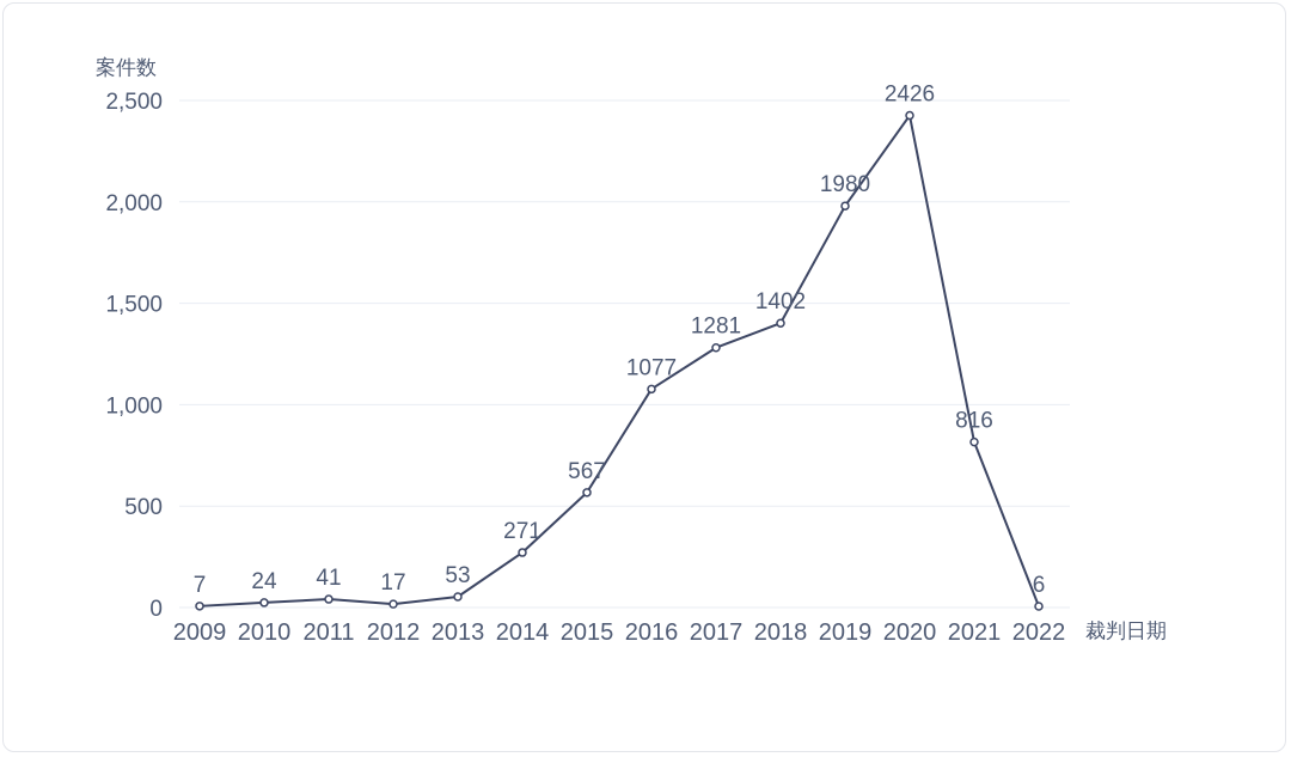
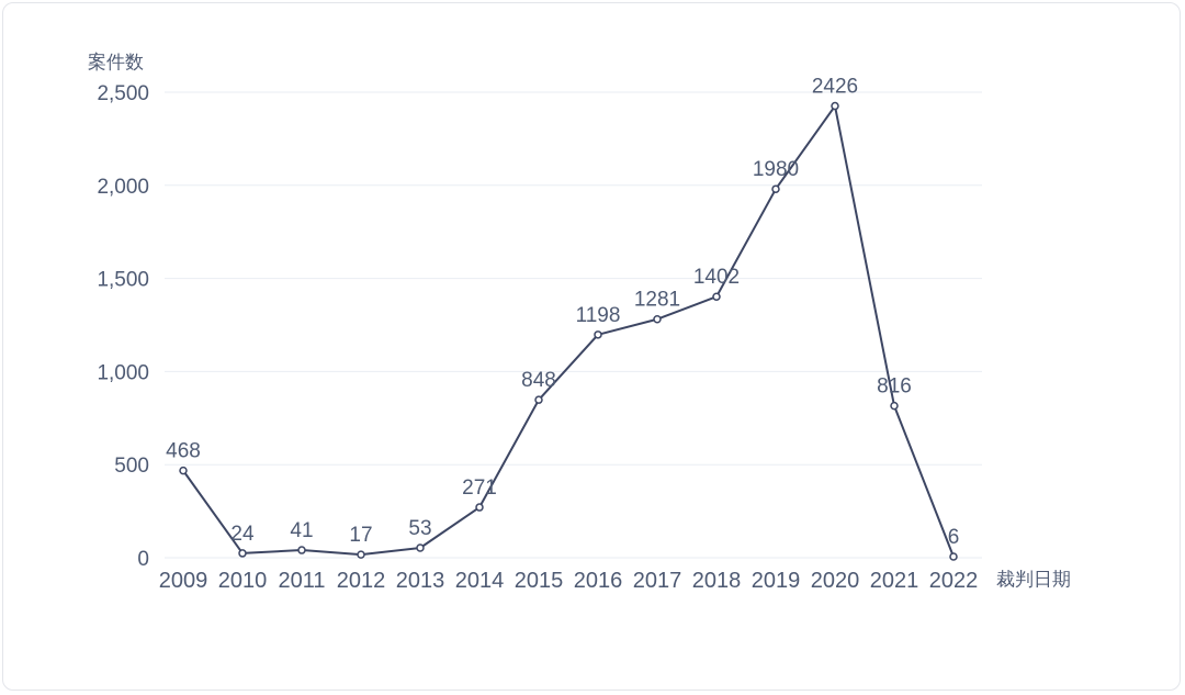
2009: 7 -> 468
2015: 567 -> 848
2016: 1077 -> 1198
